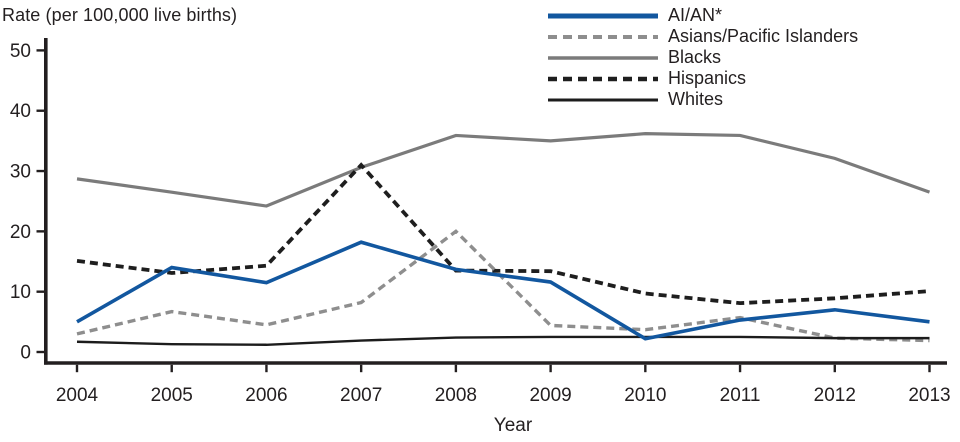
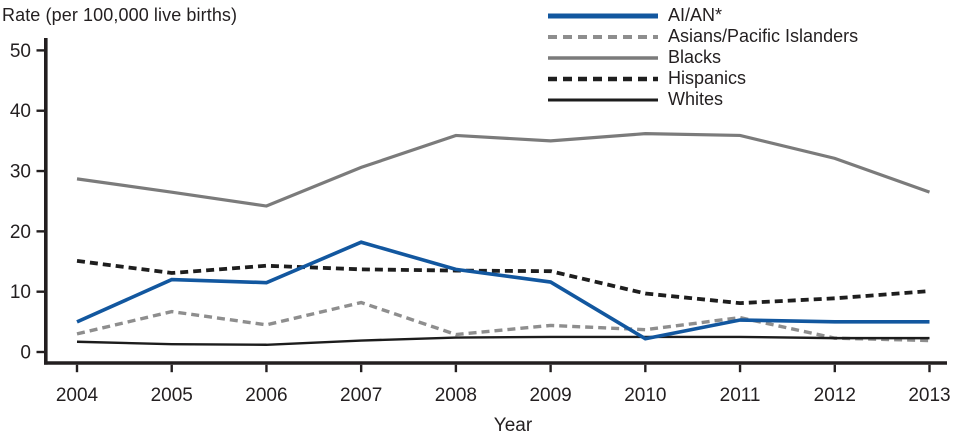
AI/AN*/2005: 14 -> 12
Hispanics/2007: 31 -> 14
Asians/Pacific Islanders/2008: 20 -> 3
AI/AN*/2012: 7 -> 5
